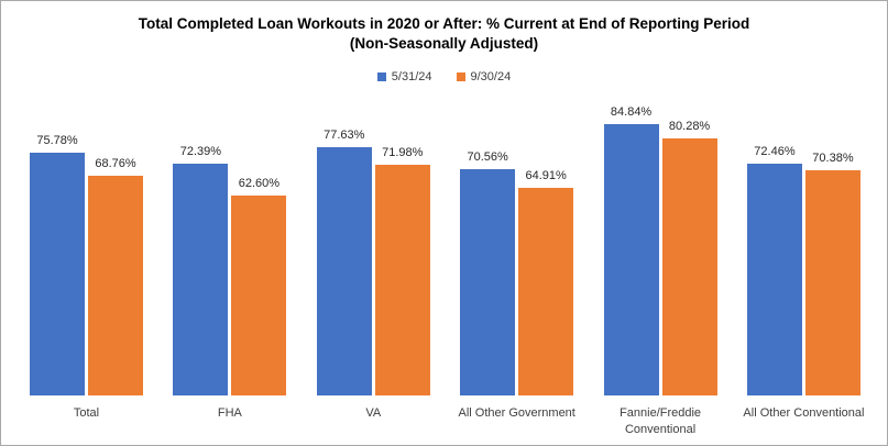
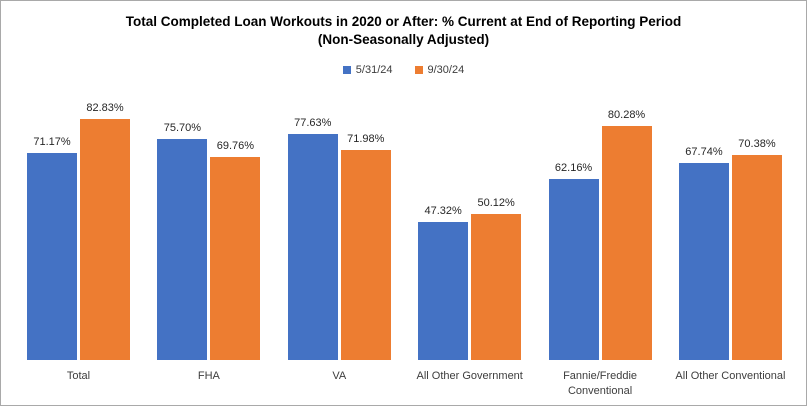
5/31/24/Total: 75.78% -> 71.17%
9/30/24/Total: 68.76% -> 82.83%
5/31/24/FHA: 72.39% -> 75.70%
9/30/24/FHA: 62.60% -> 69.76%
5/31/24/All Other Government: 70.56% -> 47.32%
9/30/24/All Other Government: 64.91% -> 50.12%
5/31/24/Fannie/Freddie Conventional: 84.84% -> 62.16%
5/31/24/All Other Conventional: 72.46% -> 67.74%
